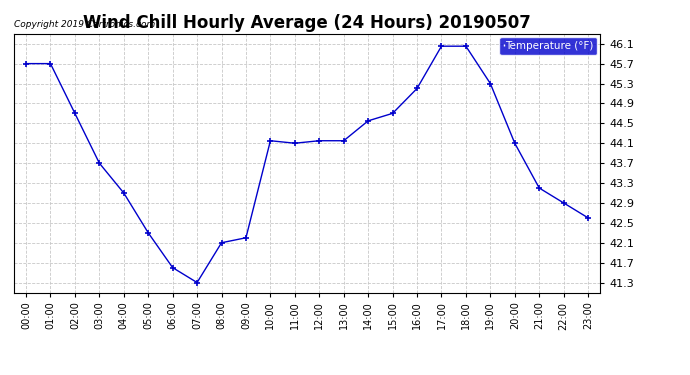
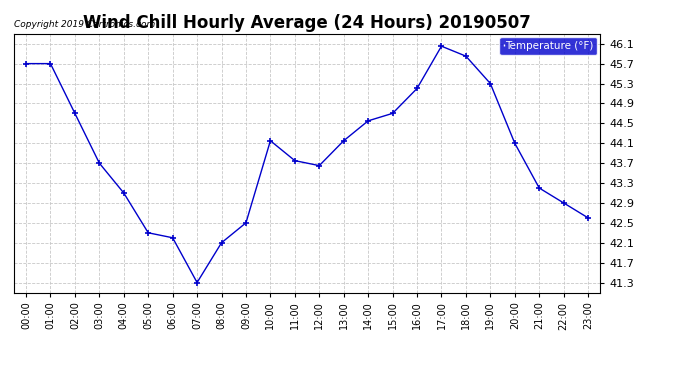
06:00: 41.60 -> 42.20
09:00: 42.20 -> 42.50
11:00: 44.10 -> 43.75
12:00: 44.15 -> 43.65
18:00: 46.05 -> 45.85
